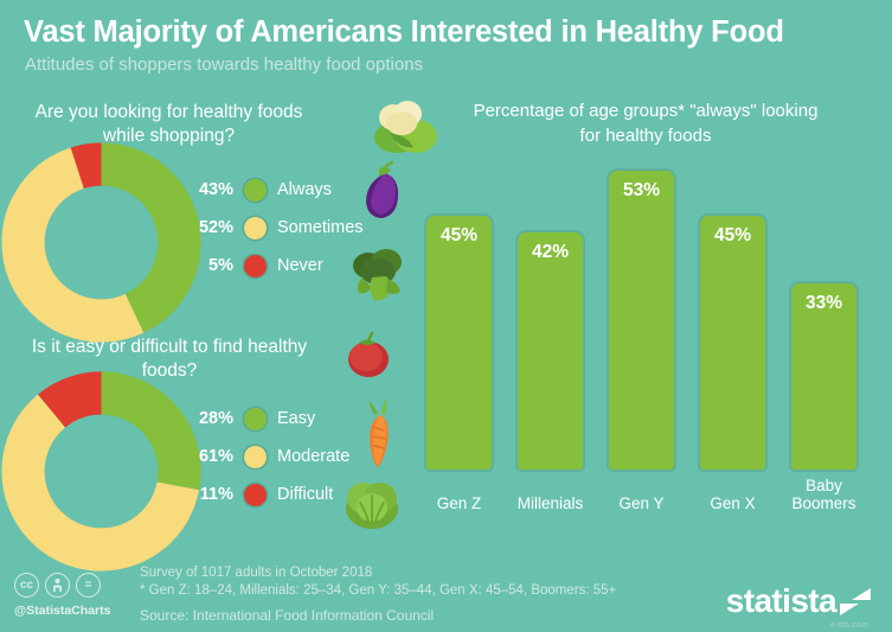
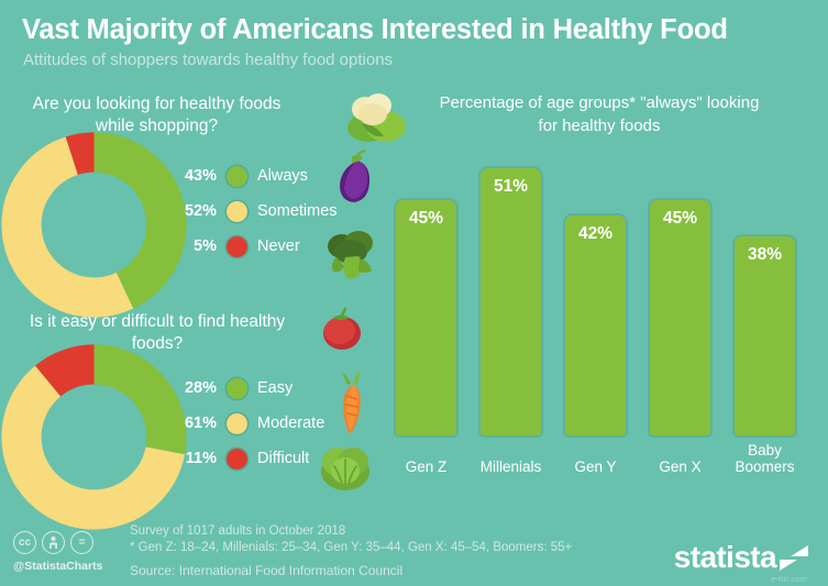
Percentage of age groups* "always" looking for healthy foods/Millenials: 42% -> 51%
Percentage of age groups* "always" looking for healthy foods/Gen Y: 53% -> 42%
Percentage of age groups* "always" looking for healthy foods/Baby Boomers: 33% -> 38%
